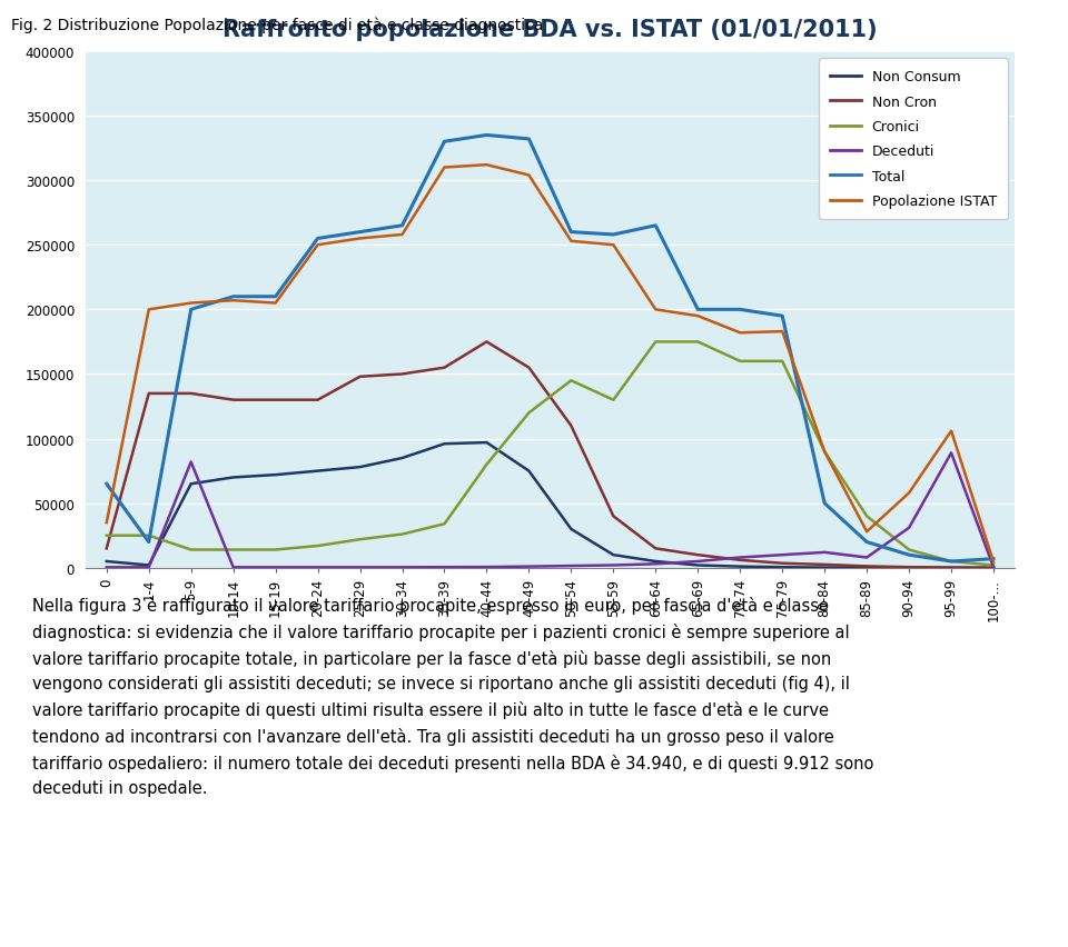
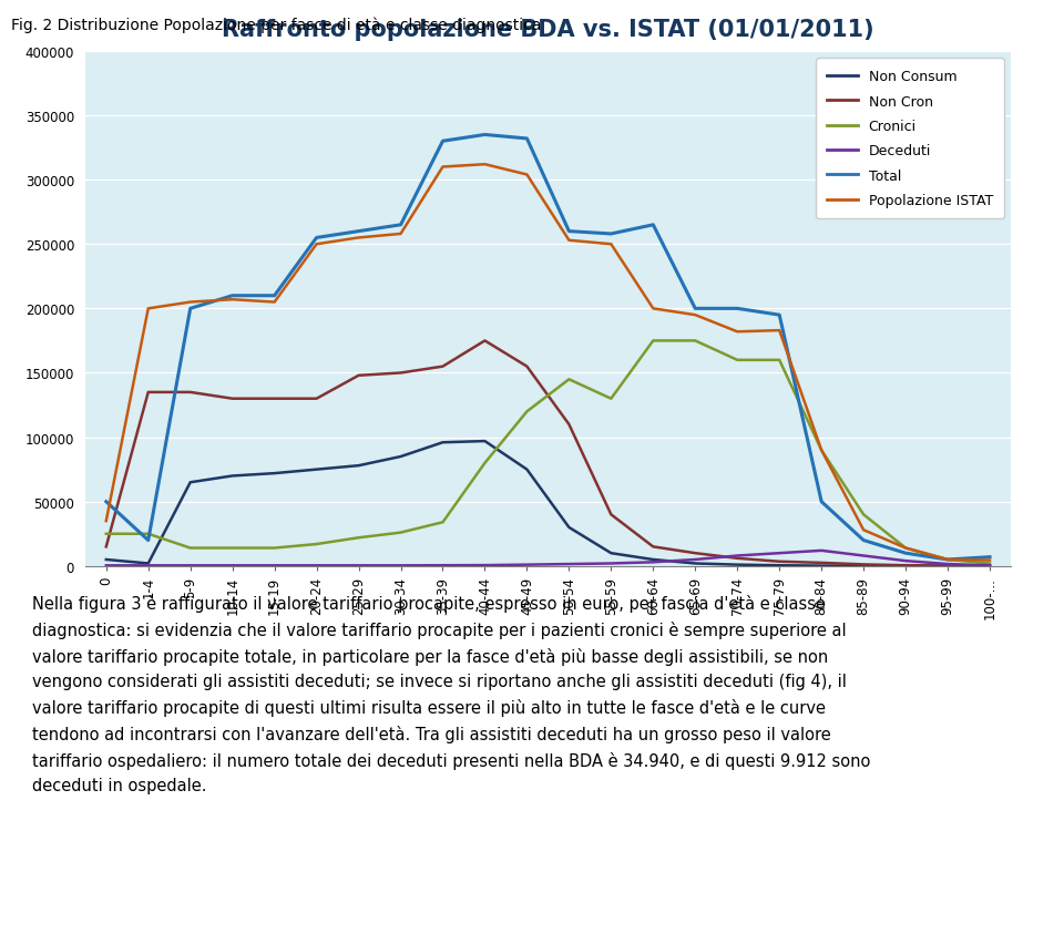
Total/0: 65000 -> 50000
Deceduti/5-9: 82000 -> 0
Deceduti/90-94: 31000 -> 4000
Popolazione ISTAT/90-94: 58000 -> 14000
Deceduti/95-99: 89000 -> 2000
Popolazione ISTAT/95-99: 106000 -> 5000
